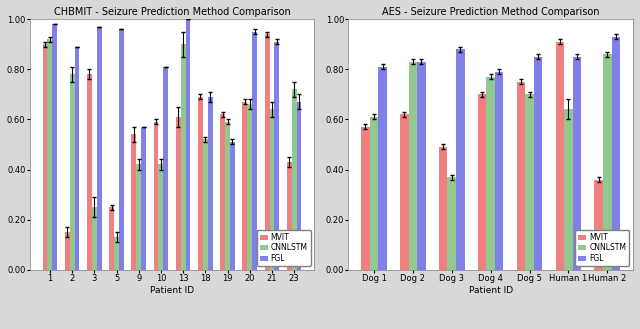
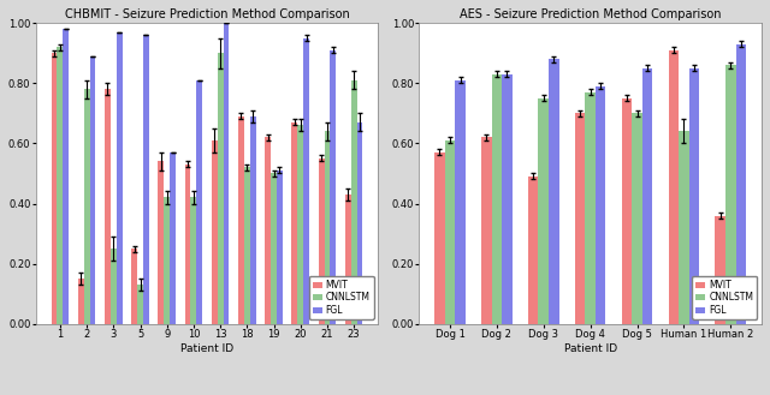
CHBMIT - Seizure Prediction Method Comparison/MVIT/10: 0.59 -> 0.53
CHBMIT - Seizure Prediction Method Comparison/CNNLSTM/19: 0.59 -> 0.50
CHBMIT - Seizure Prediction Method Comparison/MVIT/21: 0.94 -> 0.55
CHBMIT - Seizure Prediction Method Comparison/CNNLSTM/23: 0.72 -> 0.81
AES - Seizure Prediction Method Comparison/CNNLSTM/Dog 3: 0.37 -> 0.75
